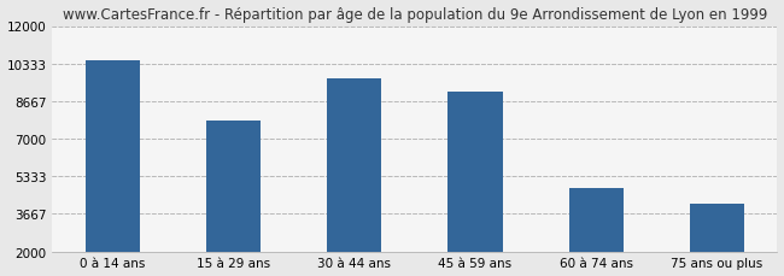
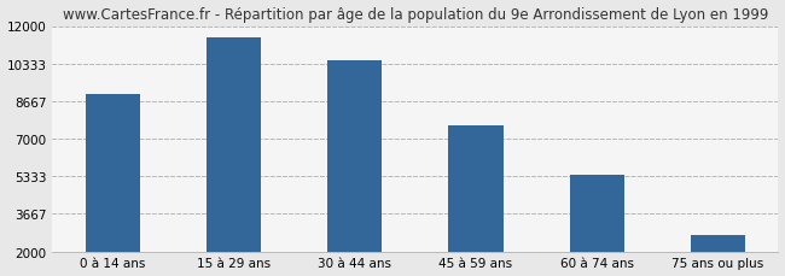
0 à 14 ans: 10500 -> 9000
15 à 29 ans: 7800 -> 11500
30 à 44 ans: 9700 -> 10500
45 à 59 ans: 9100 -> 7600
60 à 74 ans: 4800 -> 5400
75 ans ou plus: 4100 -> 2700
